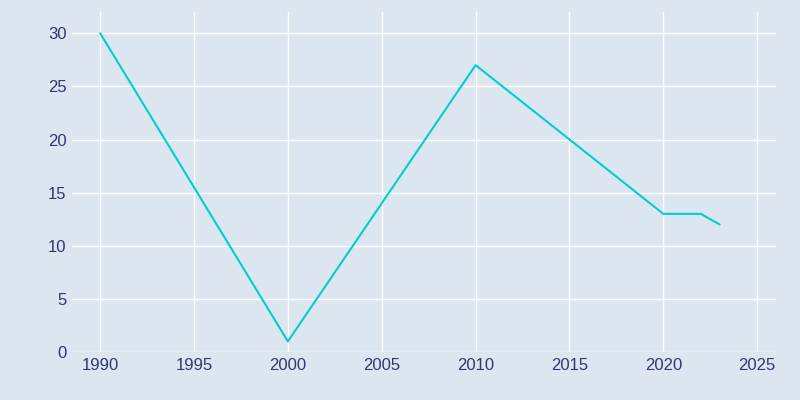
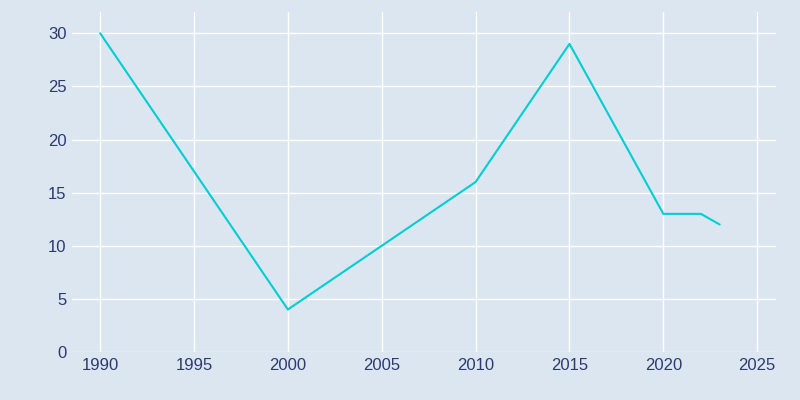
2000: 1 -> 4
2010: 27 -> 16
2015: 20 -> 29
